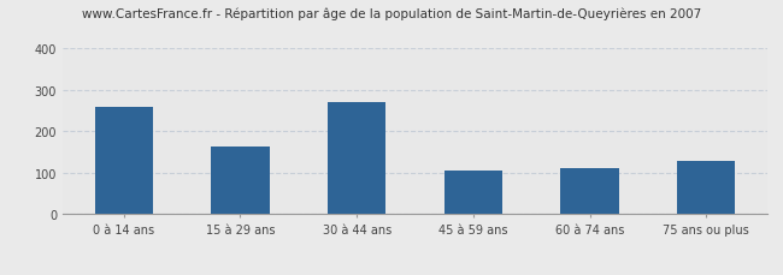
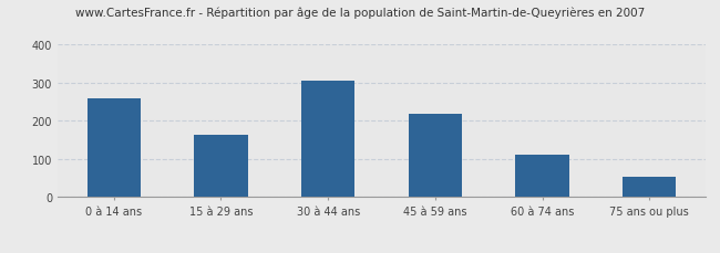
30 à 44 ans: 270 -> 306
45 à 59 ans: 105 -> 220
75 ans ou plus: 130 -> 52
